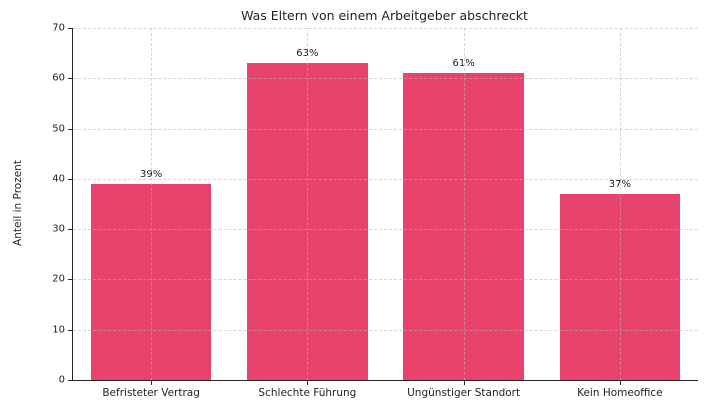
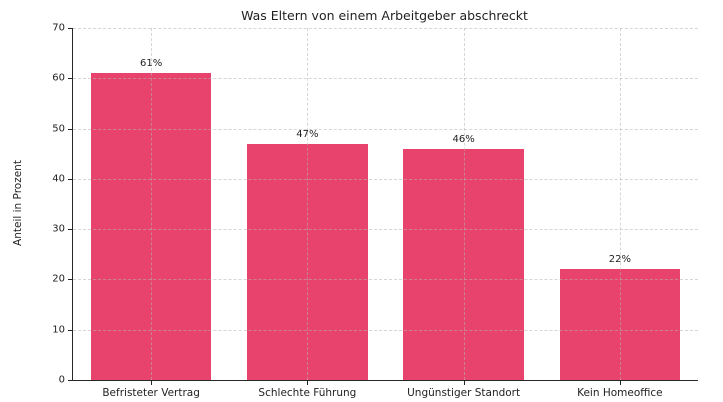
Befristeter Vertrag: 39% -> 61%
Schlechte Führung: 63% -> 47%
Ungünstiger Standort: 61% -> 46%
Kein Homeoffice: 37% -> 22%
